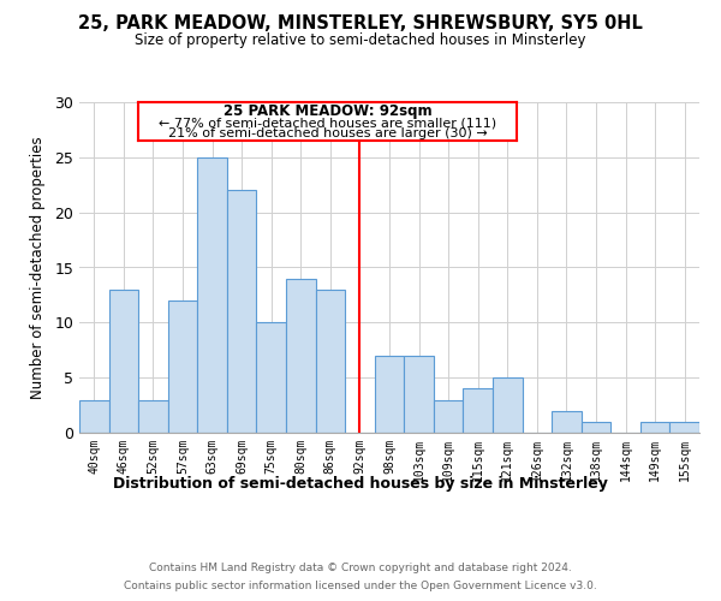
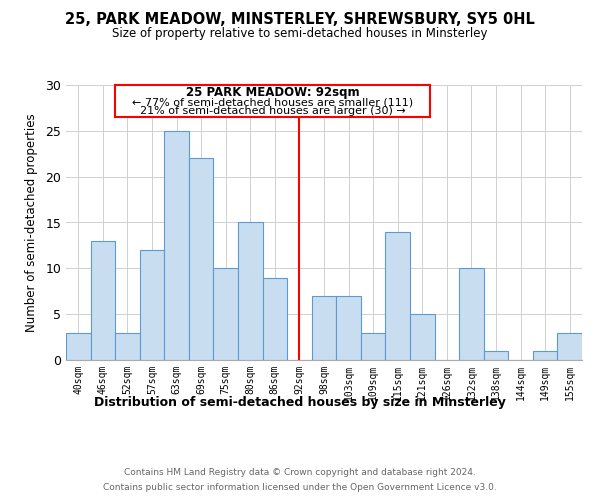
80sqm: 14 -> 15
86sqm: 13 -> 9
115sqm: 4 -> 14
132sqm: 2 -> 10
155sqm: 1 -> 3
